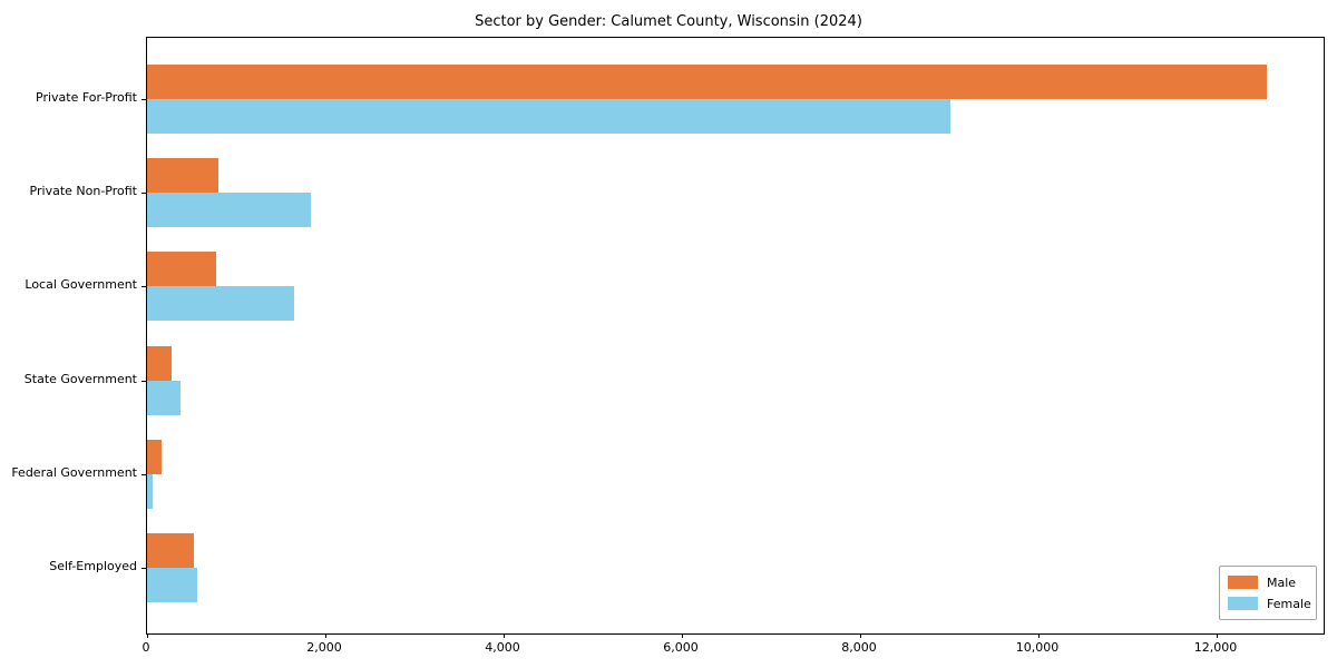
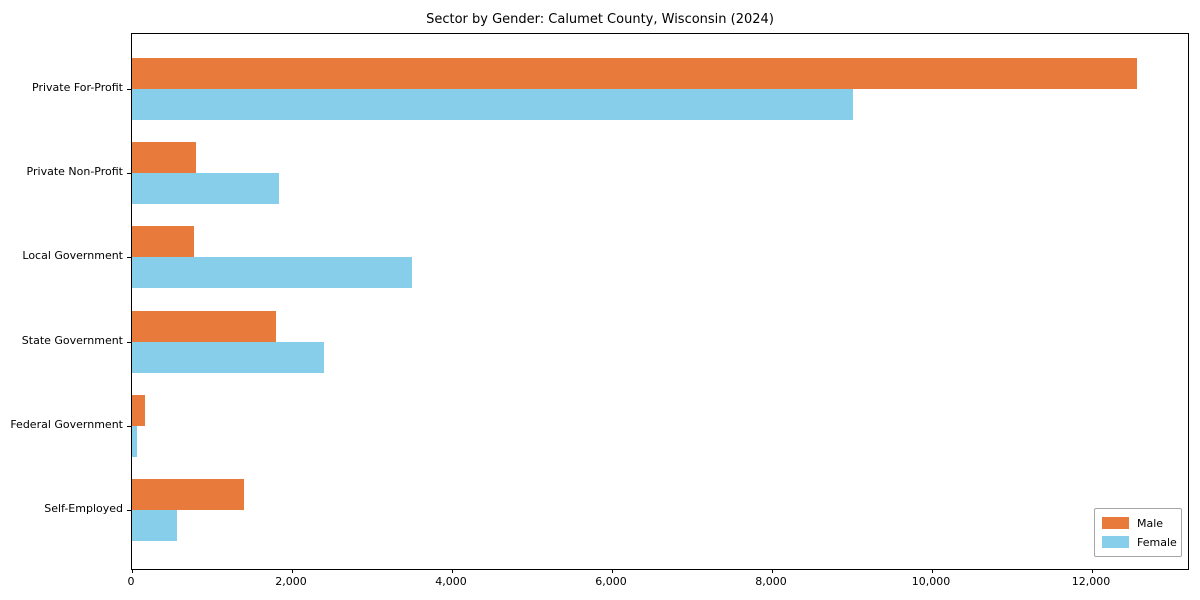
Female/Local Government: 1600 -> 3500
Male/State Government: 300 -> 1800
Female/State Government: 400 -> 2400
Male/Self-Employed: 500 -> 1400
